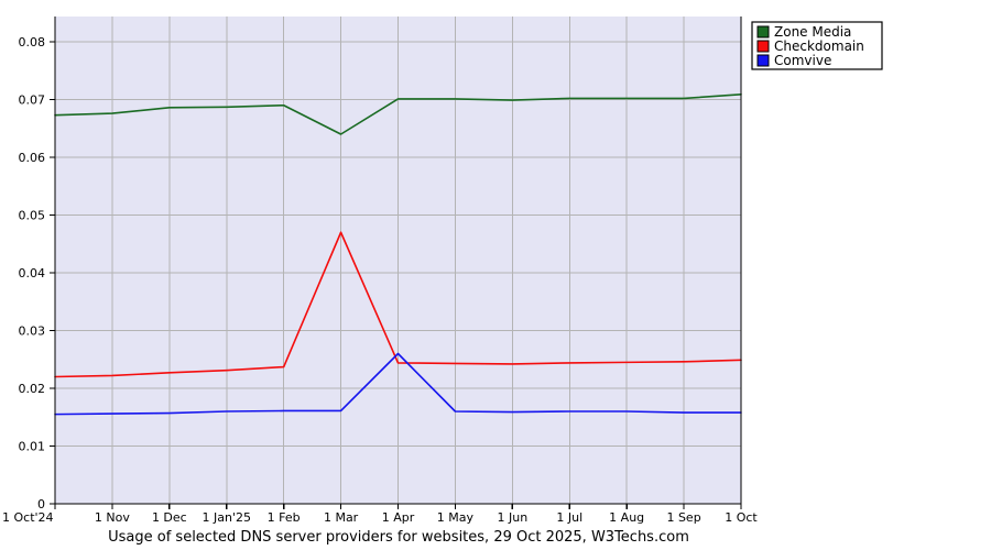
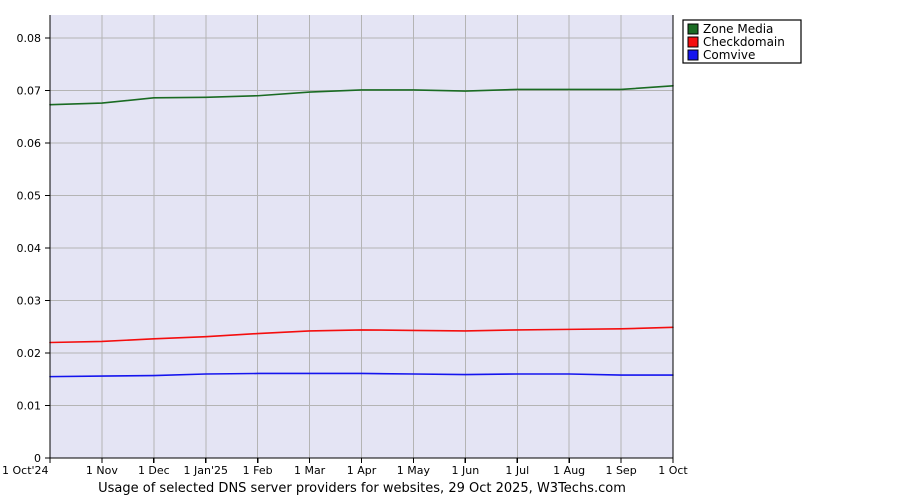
Zone Media/1 Mar: 0.064 -> 0.070
Checkdomain/1 Mar: 0.047 -> 0.024
Comvive/1 Apr: 0.026 -> 0.016
